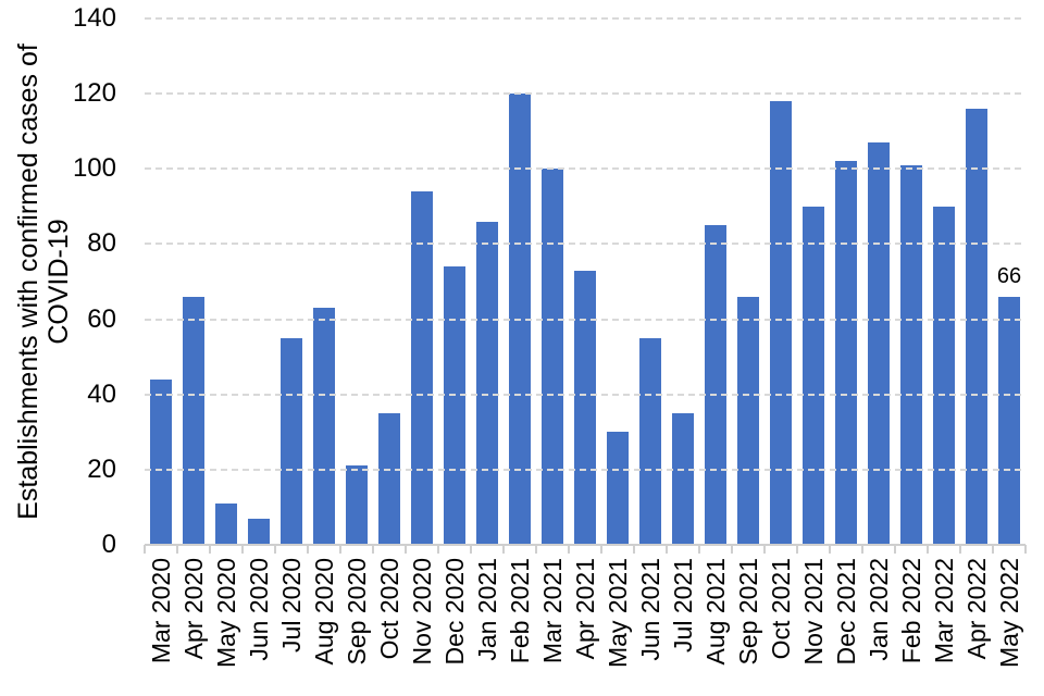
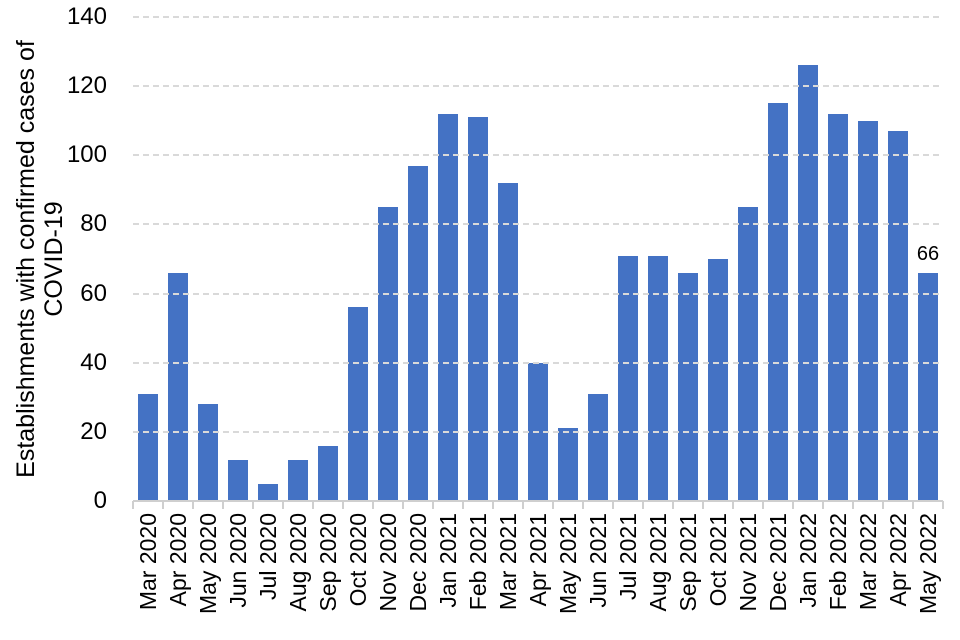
Mar 2020: 44 -> 31
May 2020: 11 -> 28
Jun 2020: 7 -> 12
Jul 2020: 55 -> 5
Aug 2020: 63 -> 12
Sep 2020: 21 -> 16
Oct 2020: 35 -> 56
Nov 2020: 94 -> 85
Dec 2020: 74 -> 97
Jan 2021: 86 -> 112
Feb 2021: 120 -> 111
Mar 2021: 100 -> 92
Apr 2021: 73 -> 40
May 2021: 30 -> 21
Jun 2021: 55 -> 31
Jul 2021: 35 -> 71
Aug 2021: 85 -> 71
Oct 2021: 118 -> 70
Nov 2021: 90 -> 85
Dec 2021: 102 -> 115
Jan 2022: 107 -> 126
Feb 2022: 101 -> 112
Mar 2022: 90 -> 110
Apr 2022: 116 -> 107
